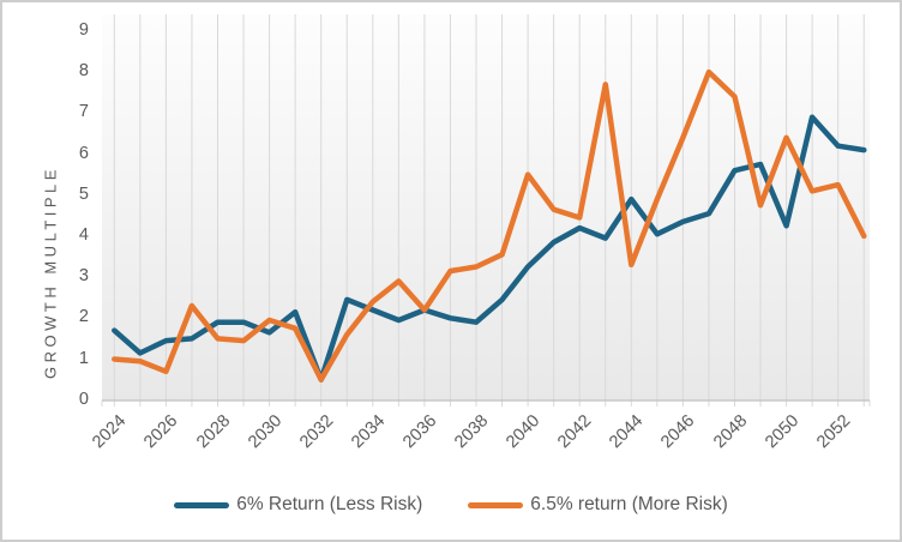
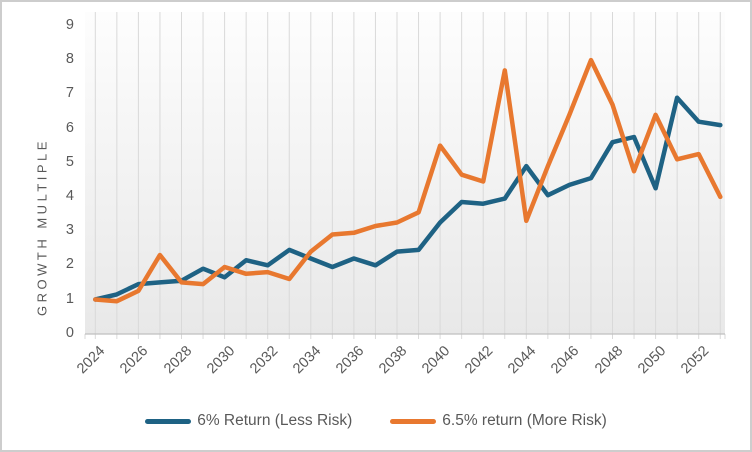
6% Return (Less Risk)/2024: 1.7 -> 1.0
6.5% return (More Risk)/2026: 0.7 -> 1.2
6% Return (Less Risk)/2028: 1.9 -> 1.6
6% Return (Less Risk)/2032: 0.5 -> 2.0
6.5% return (More Risk)/2032: 0.5 -> 1.8
6.5% return (More Risk)/2036: 2.2 -> 3.0
6% Return (Less Risk)/2038: 1.9 -> 2.4
6% Return (Less Risk)/2042: 4.2 -> 3.8
6.5% return (More Risk)/2048: 7.4 -> 6.7
